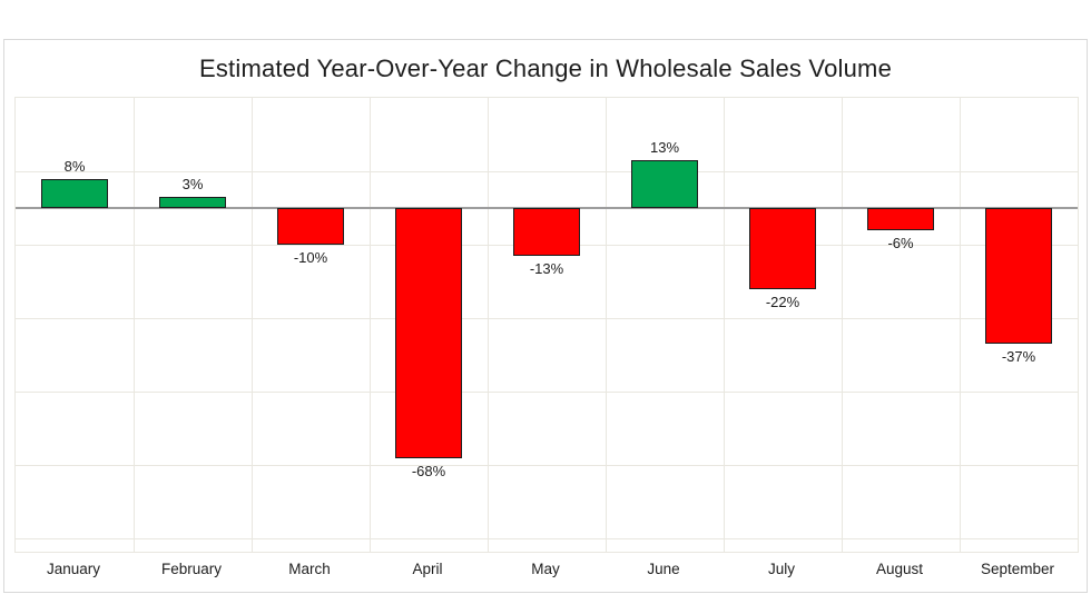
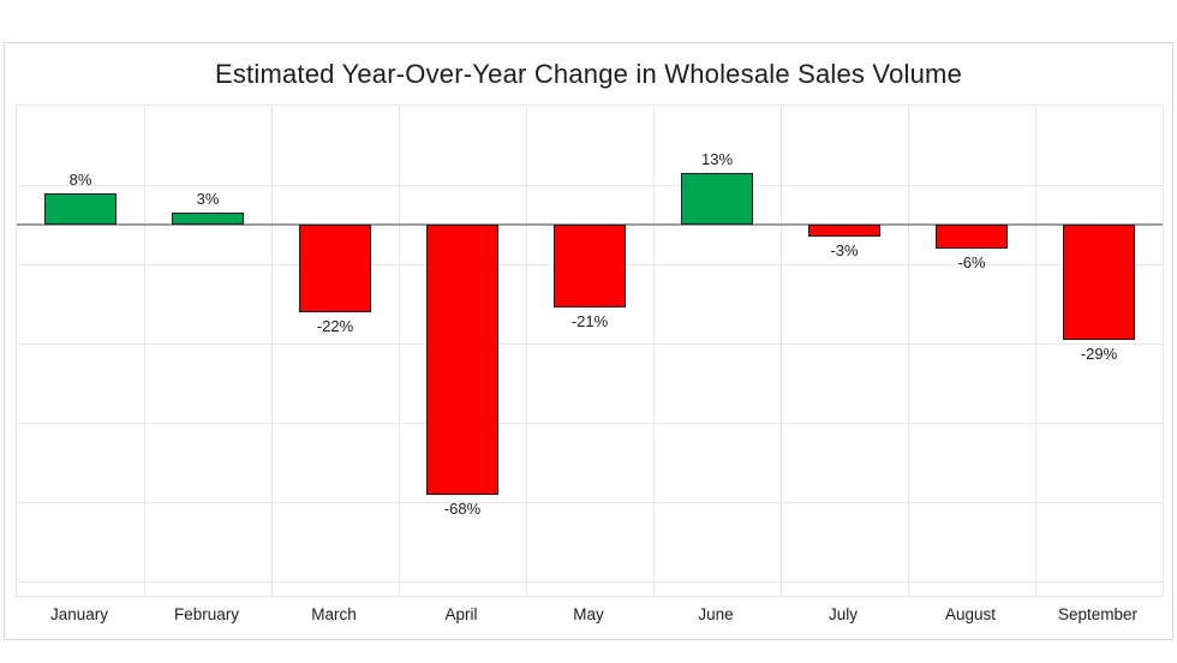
March: -10% -> -22%
May: -13% -> -21%
July: -22% -> -3%
September: -37% -> -29%
